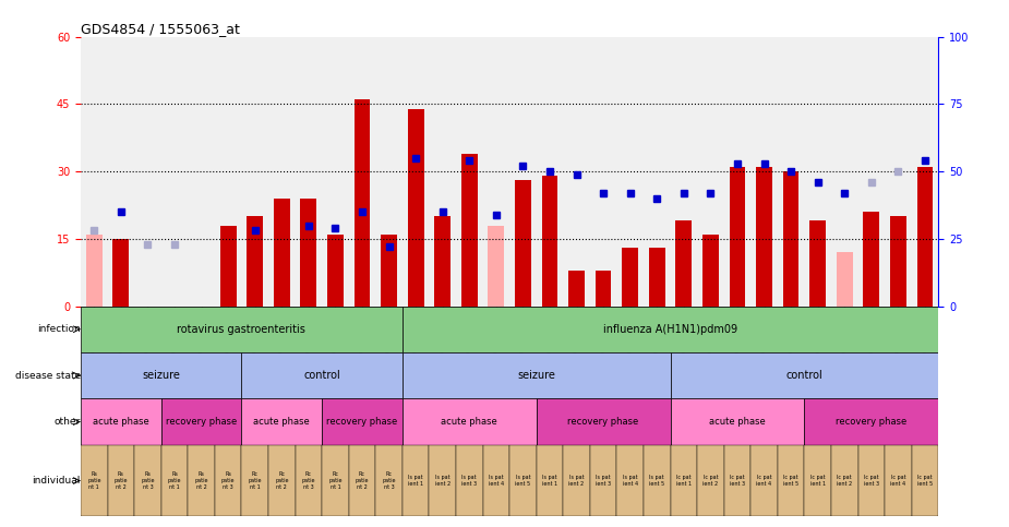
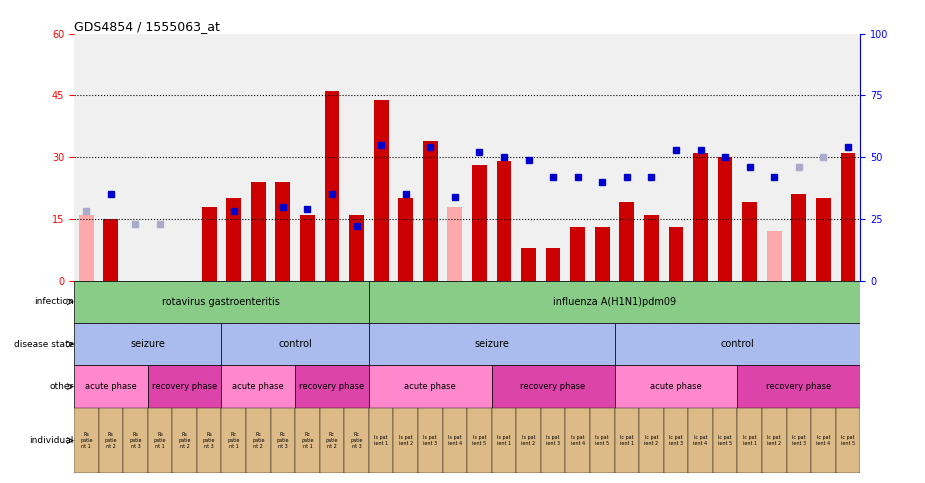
GSM1224887: 31 -> 13
